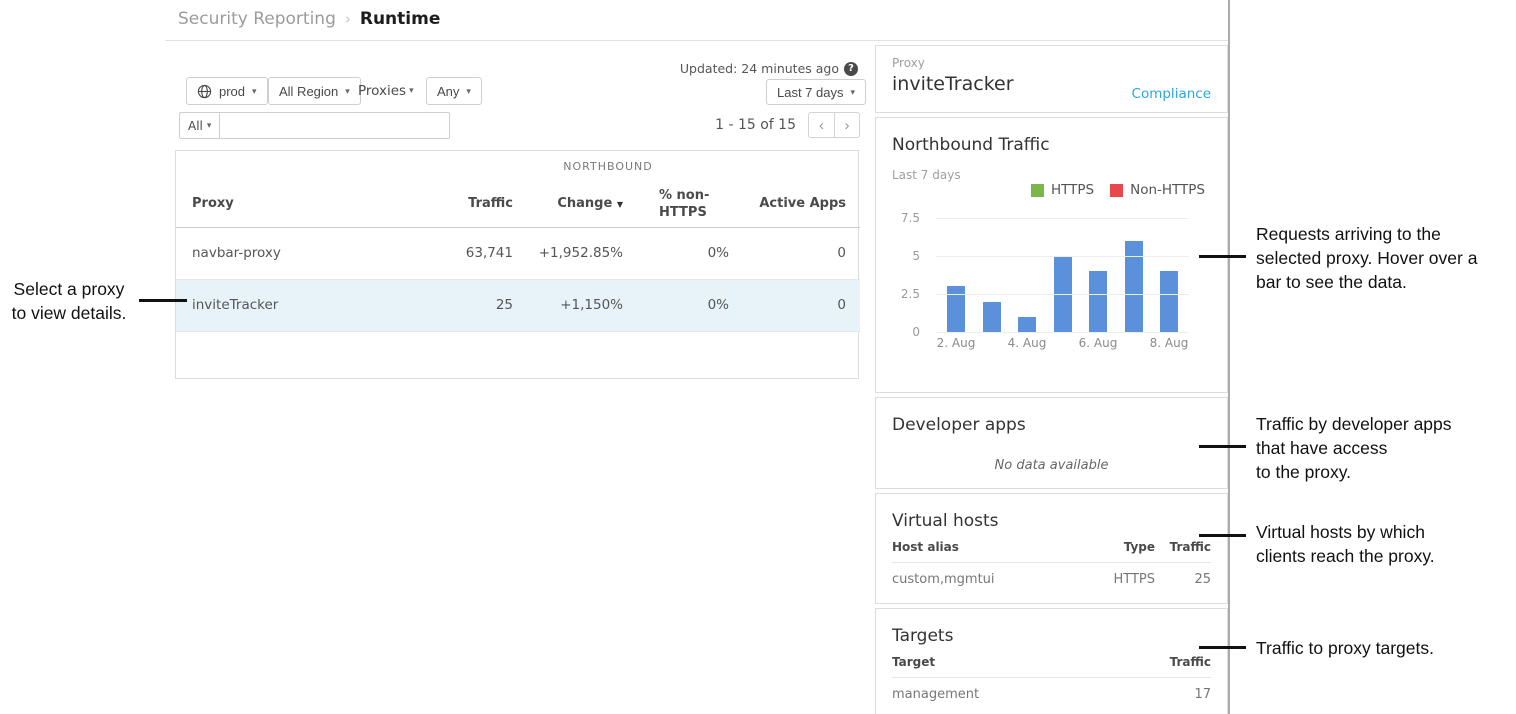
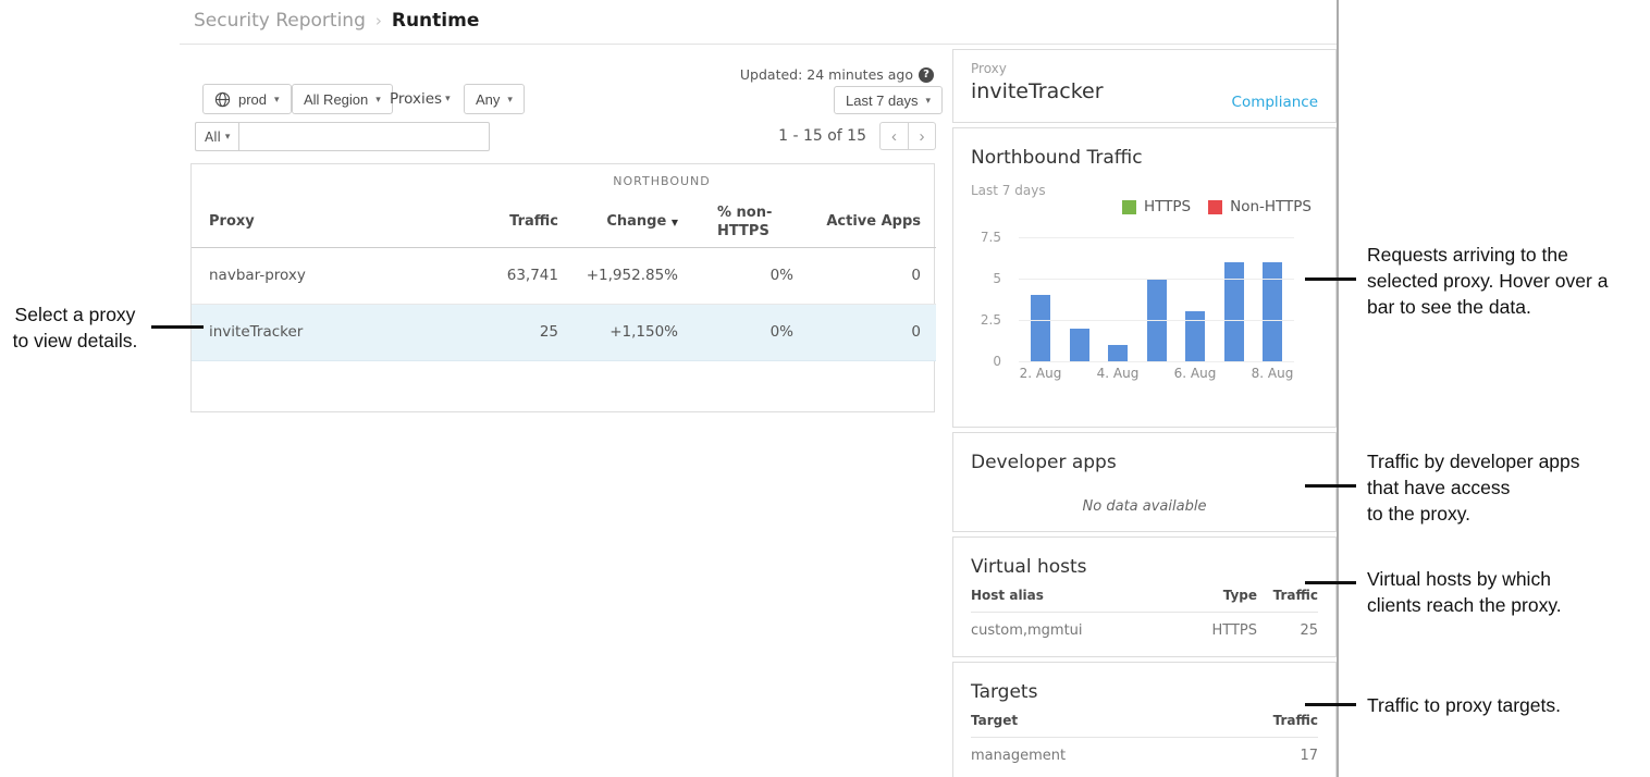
2. Aug: 3 -> 4
6. Aug: 4 -> 3
8. Aug: 4 -> 6
